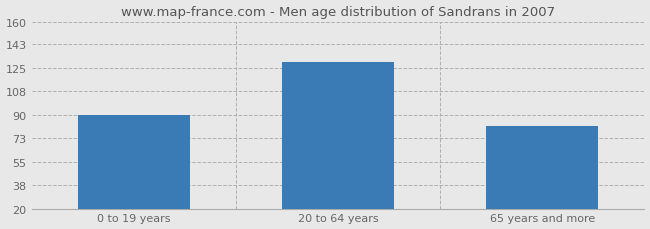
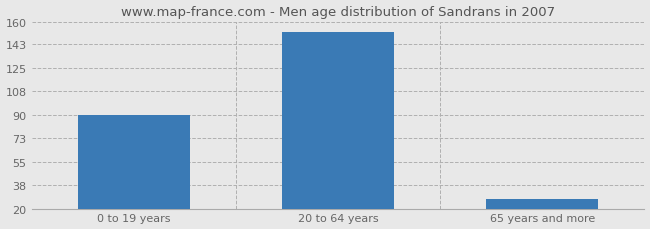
20 to 64 years: 130 -> 152
65 years and more: 82 -> 27
